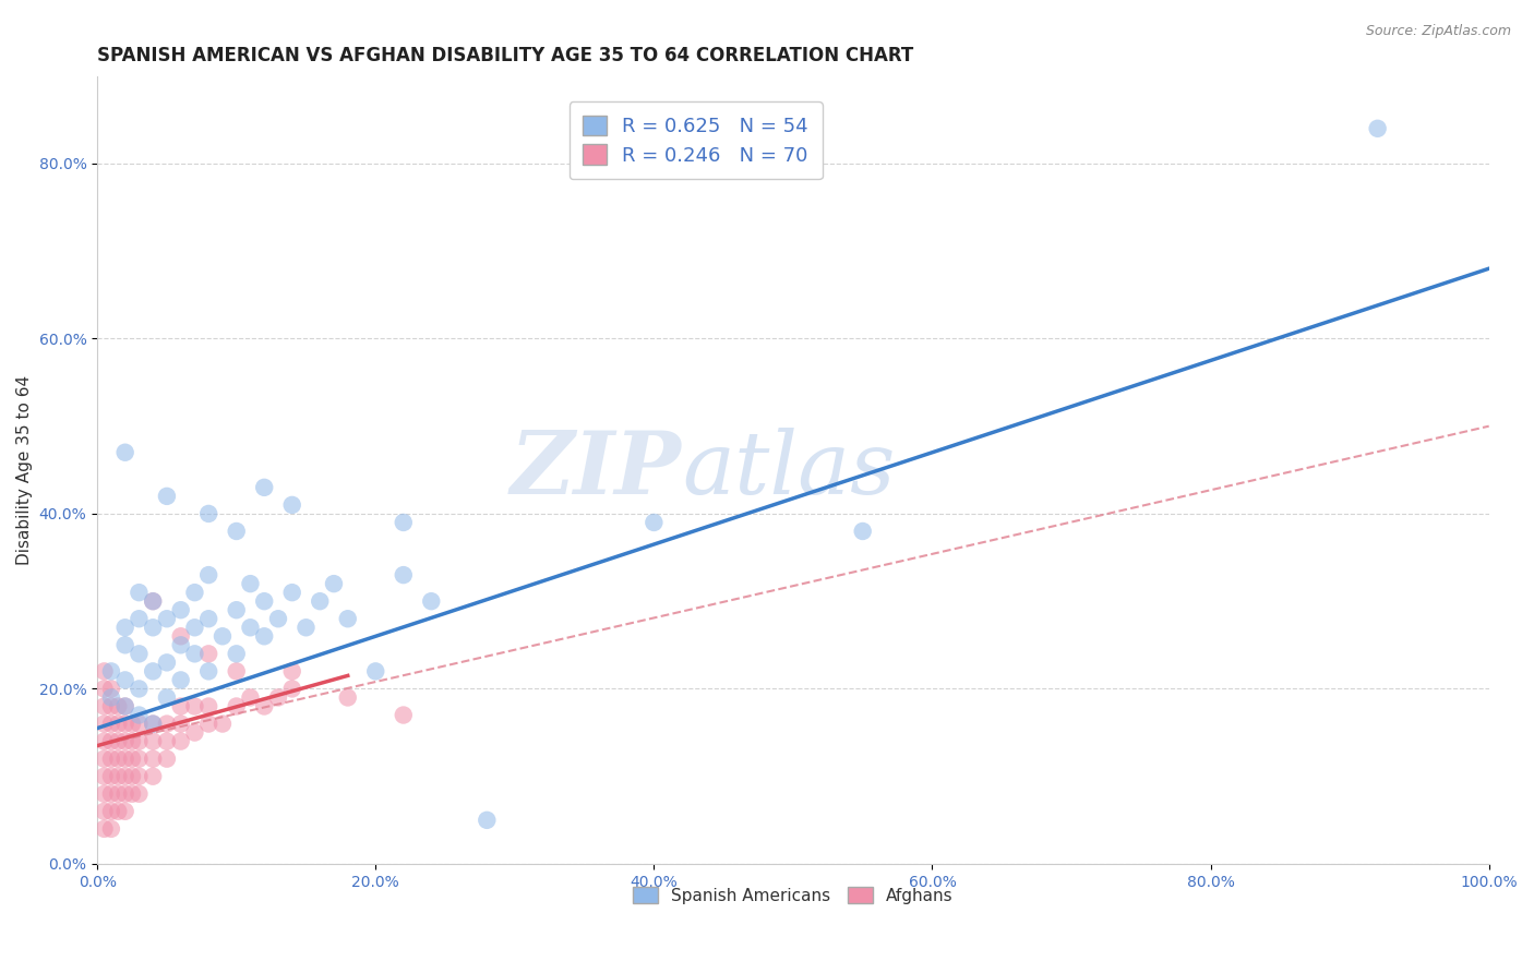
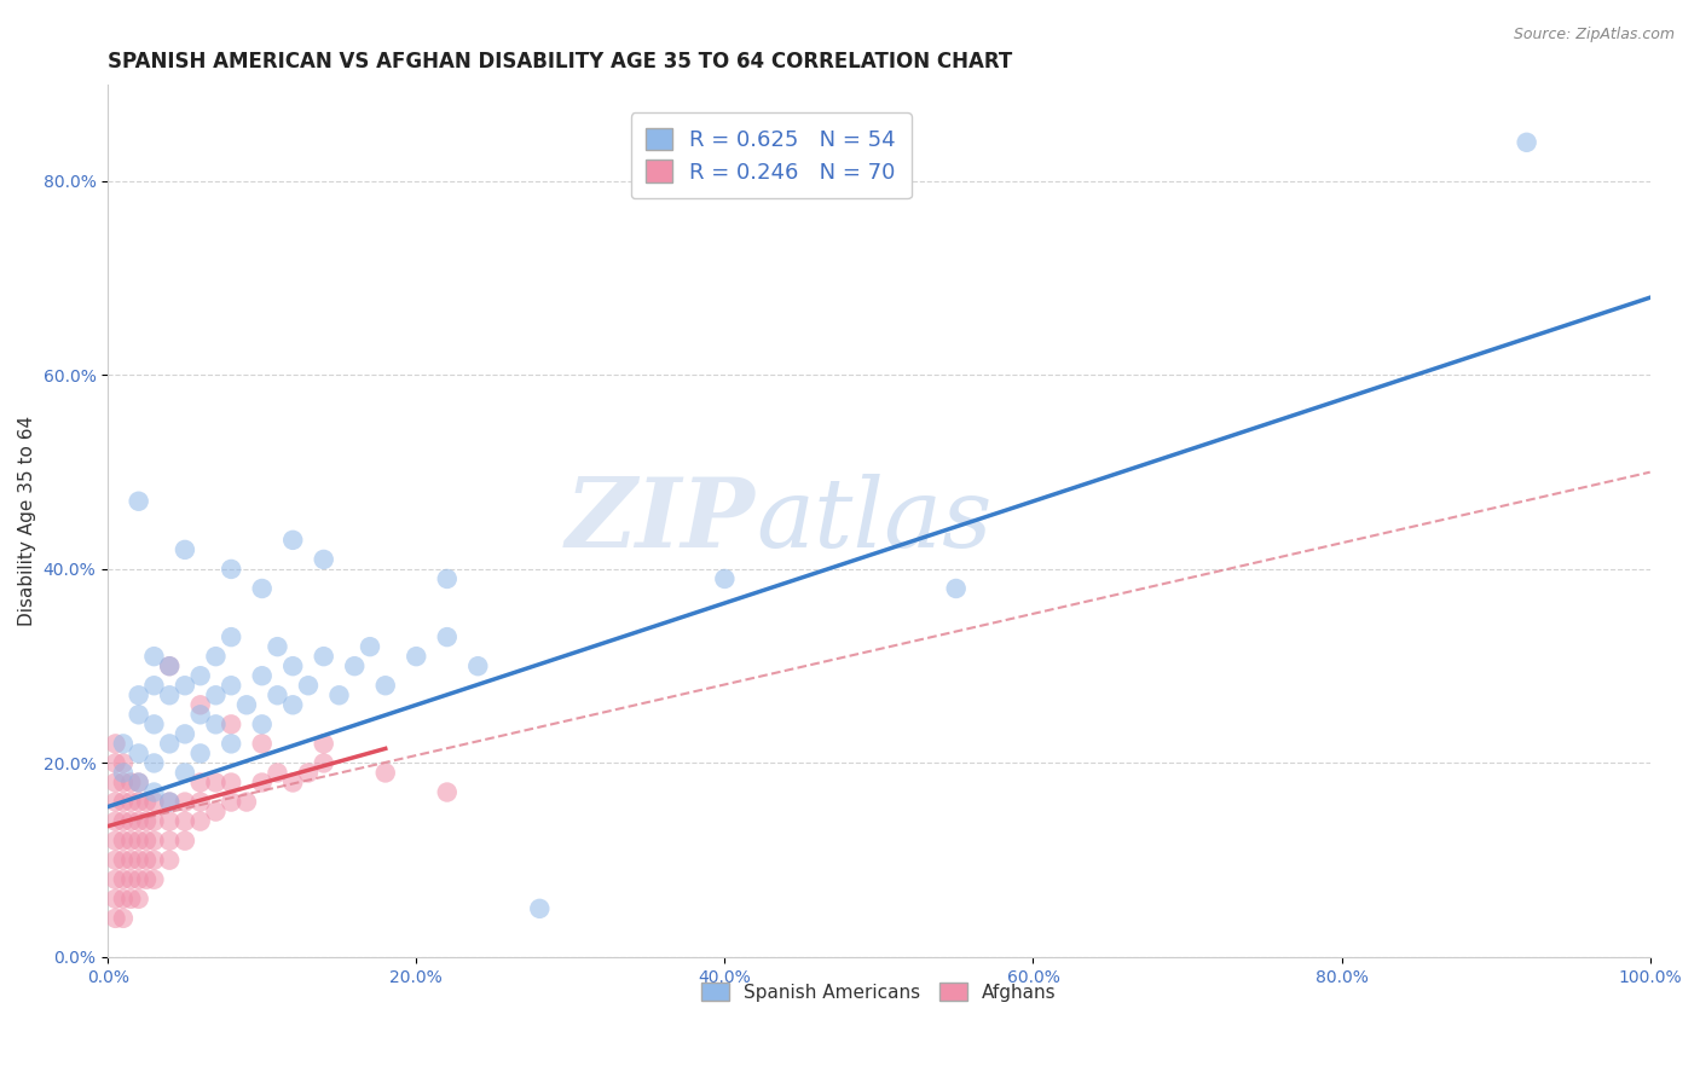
Spanish Americans/20.0%: 22% -> 31%
